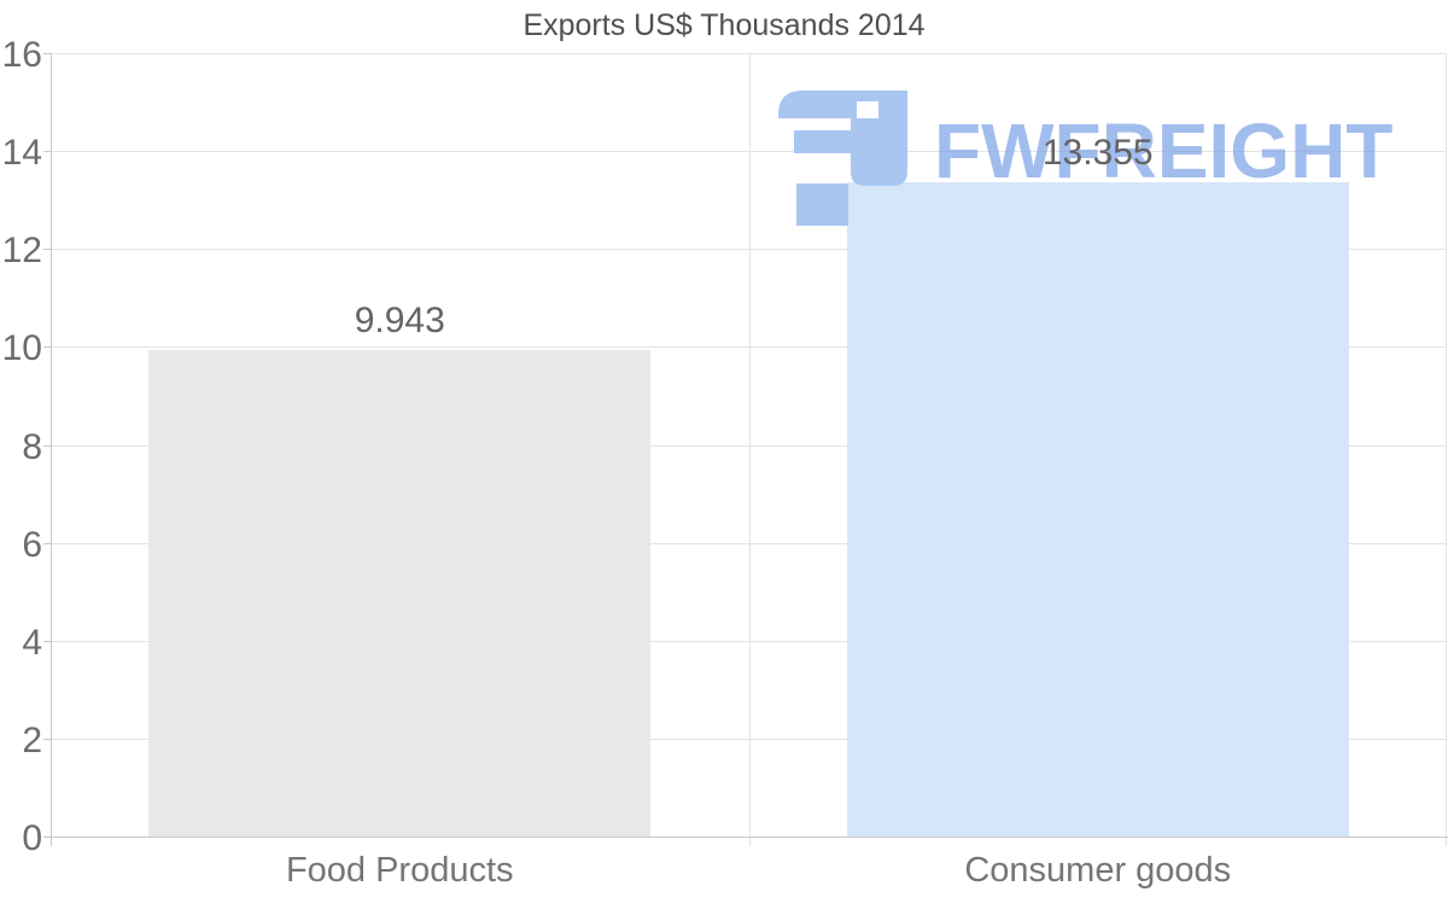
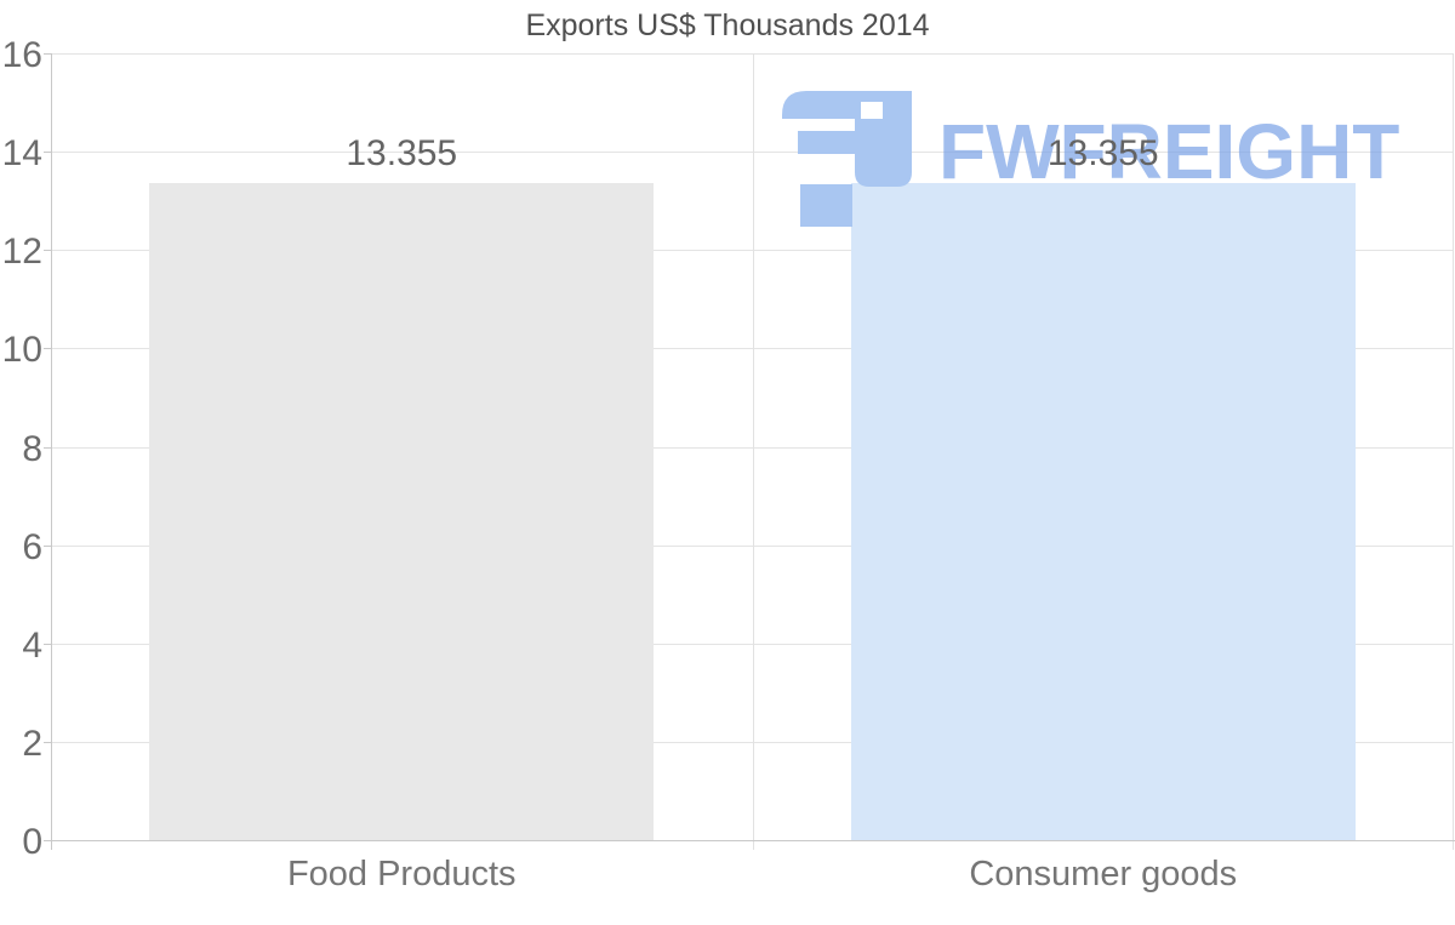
Food Products: 9.943 -> 13.355
